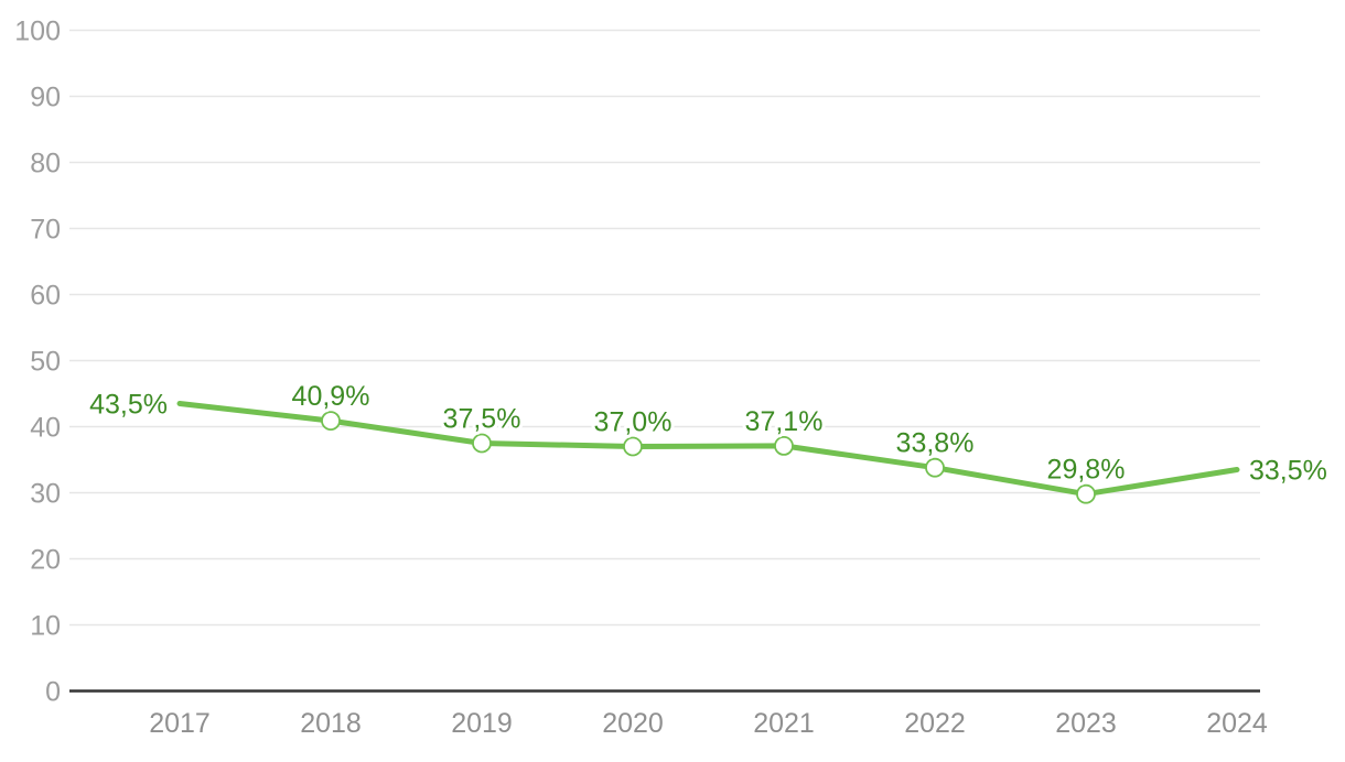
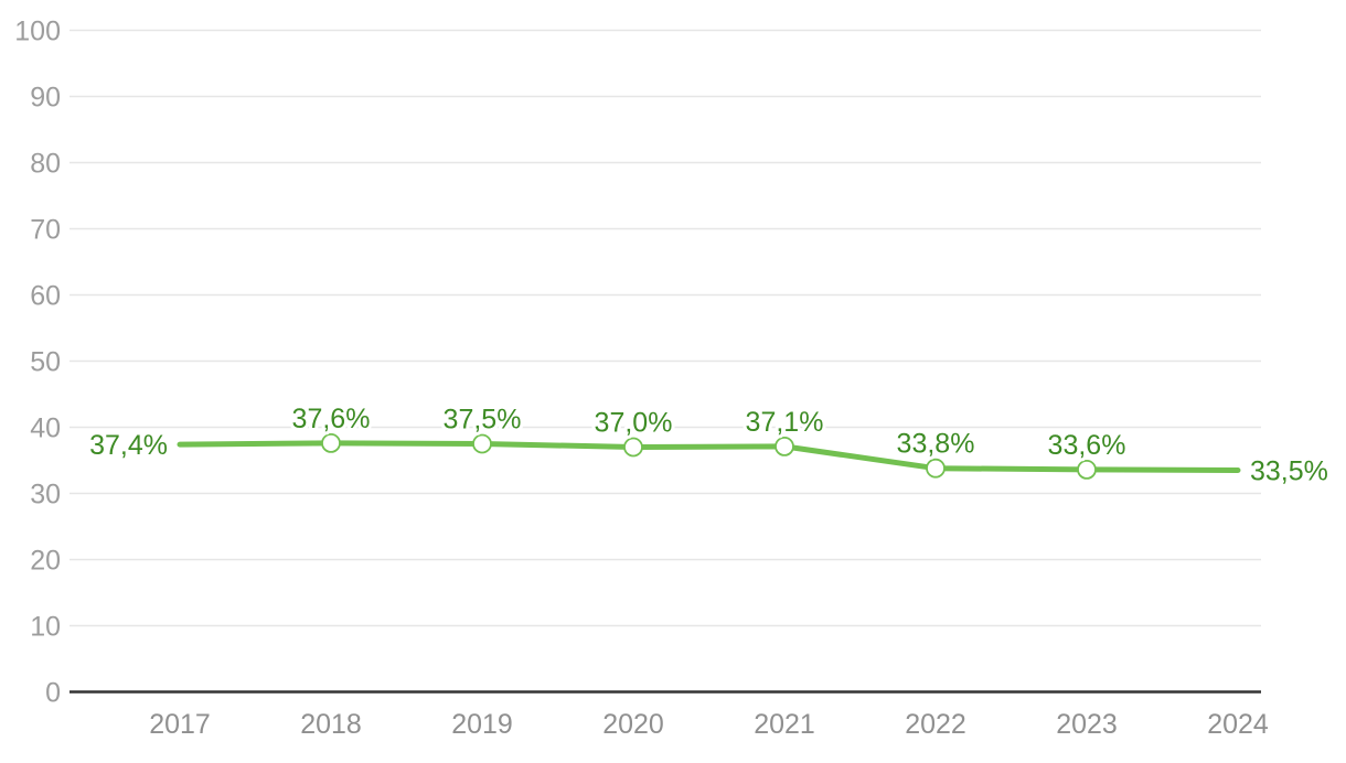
2017: 43,5% -> 37,4%
2018: 40,9% -> 37,6%
2023: 29,8% -> 33,6%
